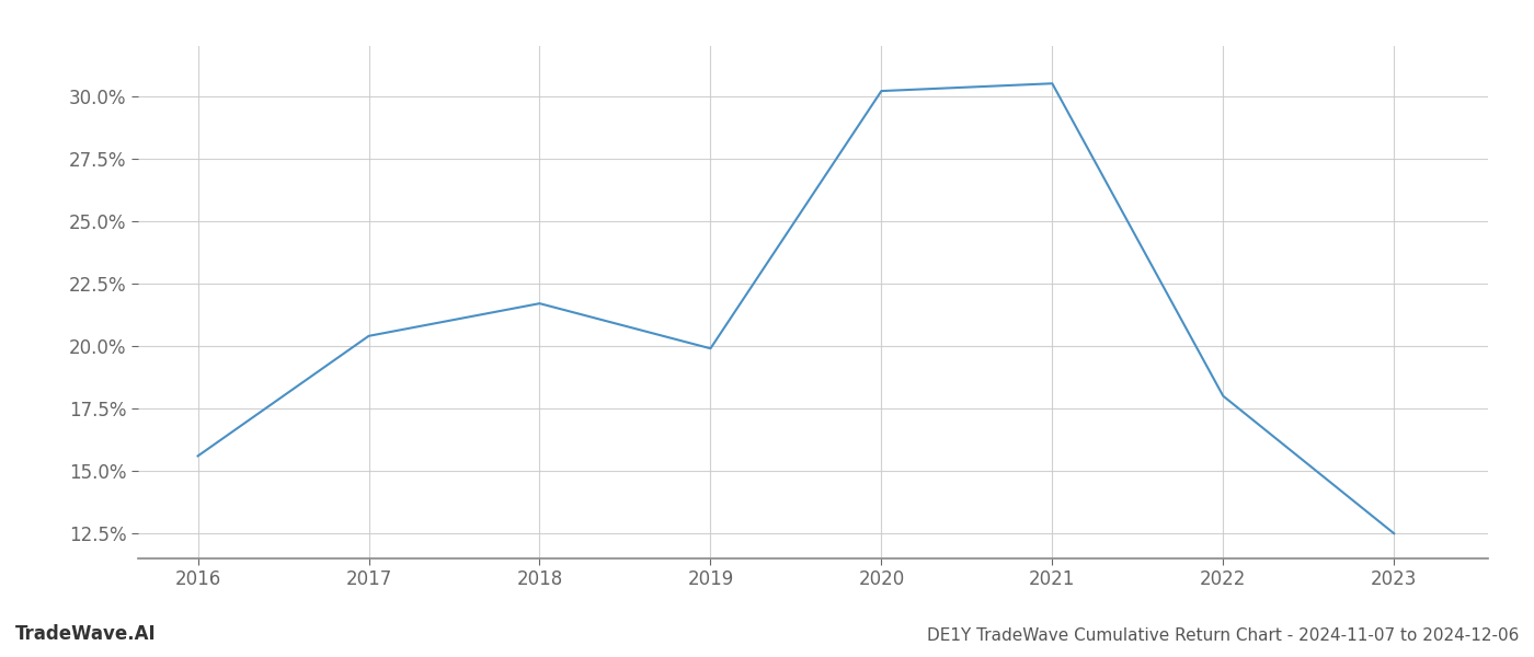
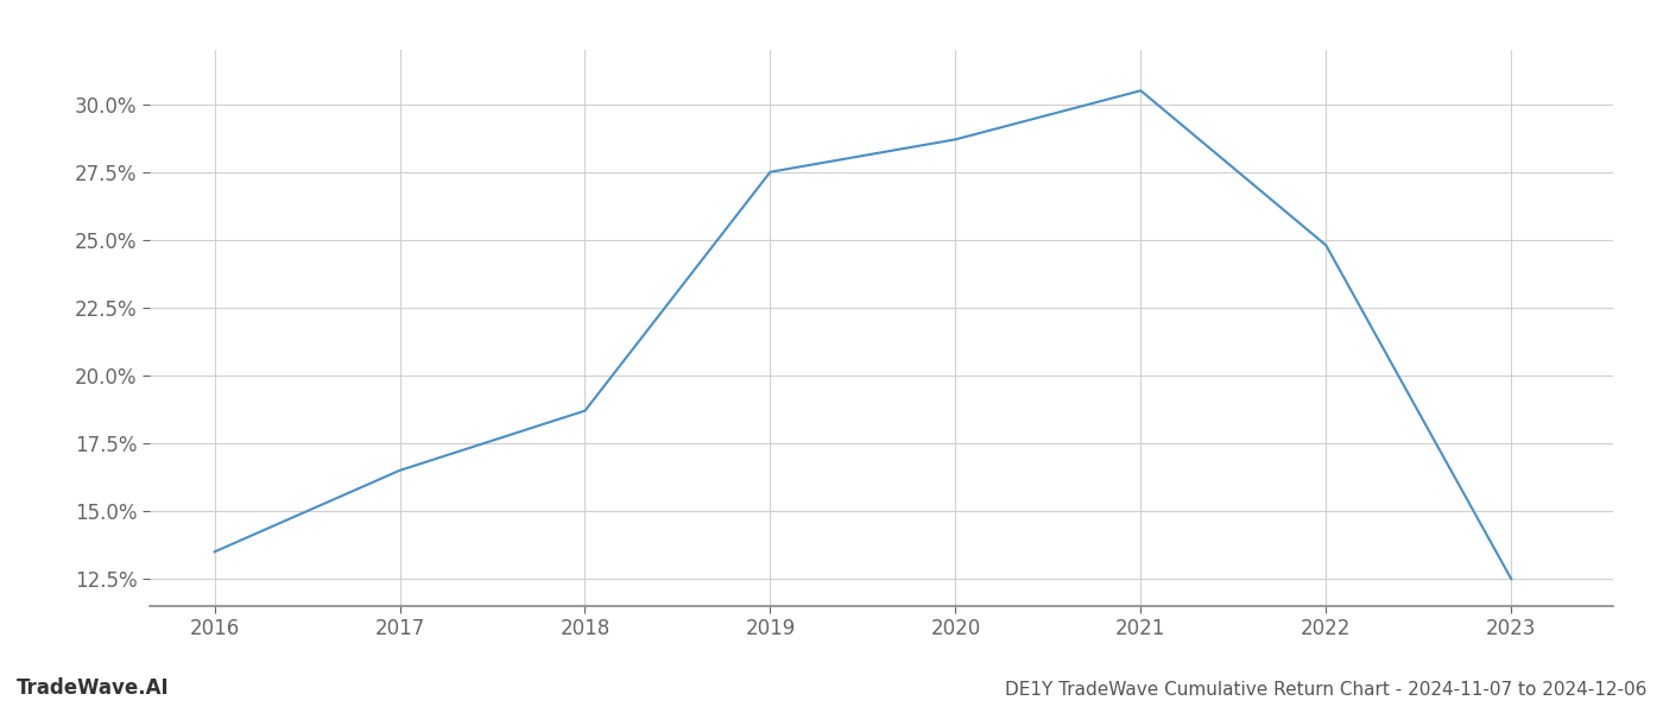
2016: 15.6% -> 13.5%
2017: 20.4% -> 16.5%
2018: 21.7% -> 18.7%
2019: 19.9% -> 27.5%
2020: 30.2% -> 28.7%
2022: 18.0% -> 24.8%
